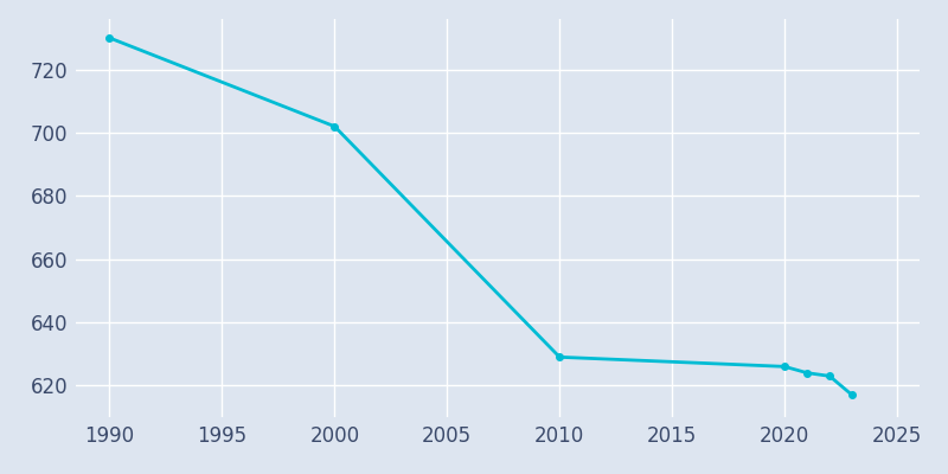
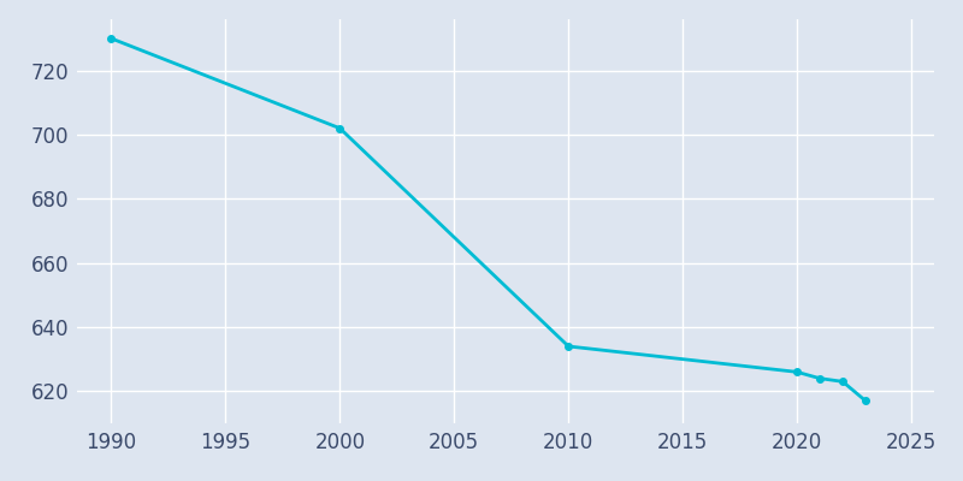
2010: 629 -> 634
